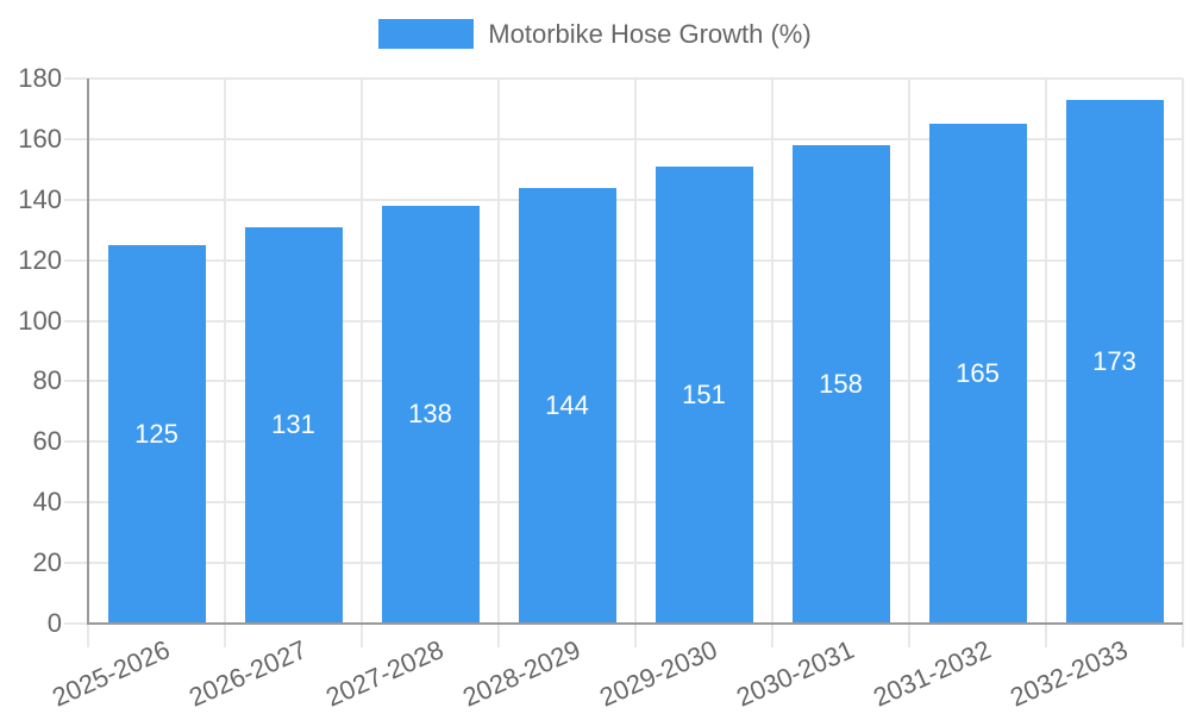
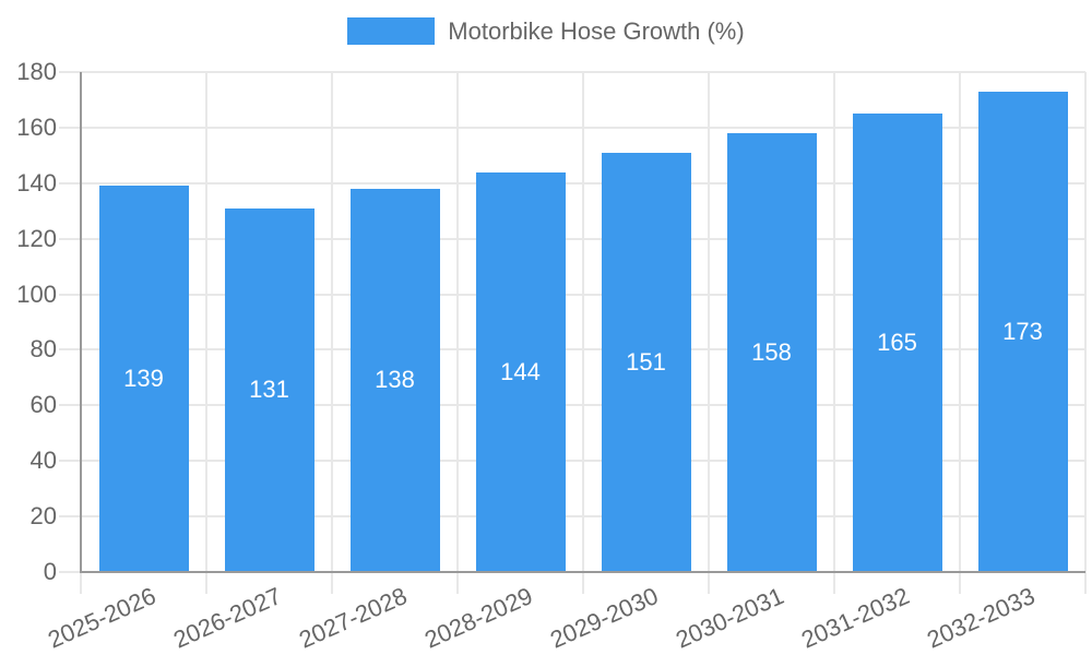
2025-2026: 125 -> 139
